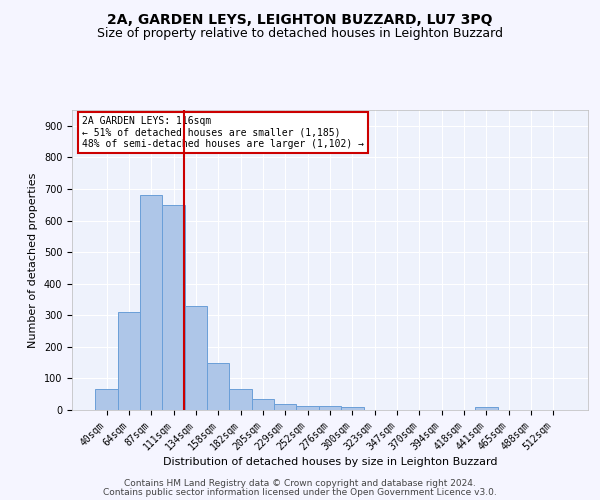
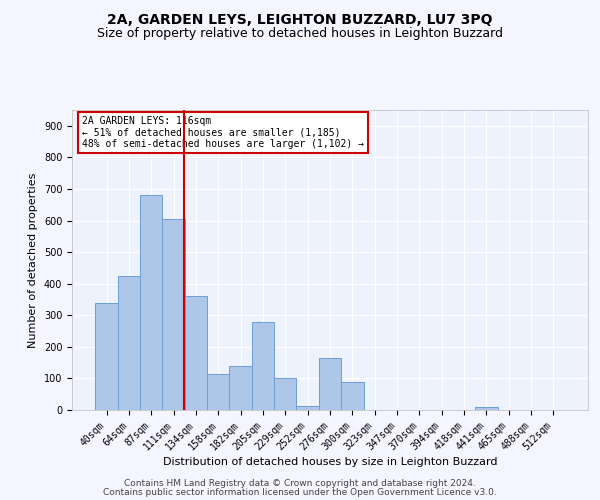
40sqm: 65 -> 340
64sqm: 310 -> 425
111sqm: 650 -> 605
134sqm: 330 -> 360
158sqm: 150 -> 115
182sqm: 65 -> 140
205sqm: 35 -> 280
229sqm: 18 -> 100
276sqm: 12 -> 165
300sqm: 8 -> 90
